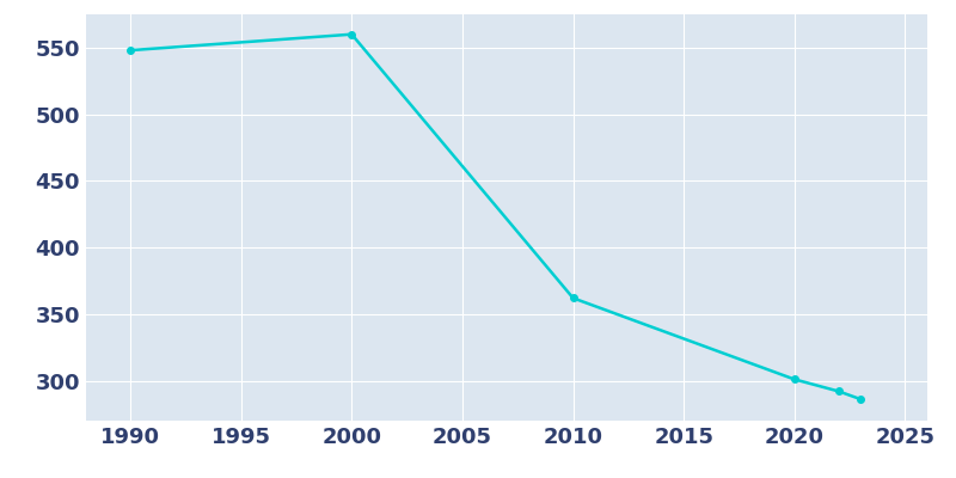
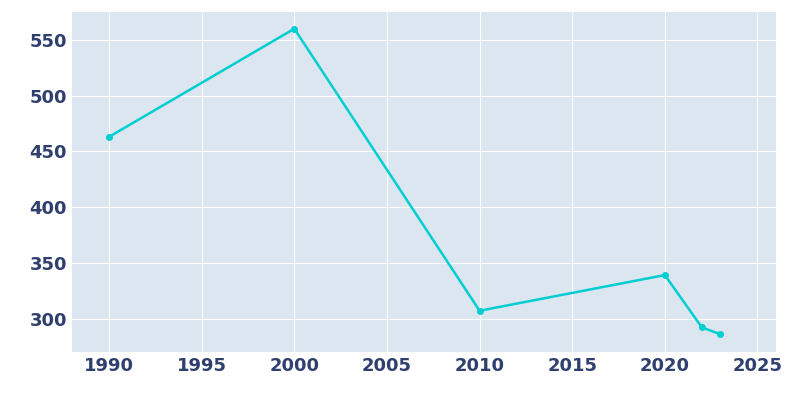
1990: 548 -> 463
2010: 362 -> 307
2020: 301 -> 339
